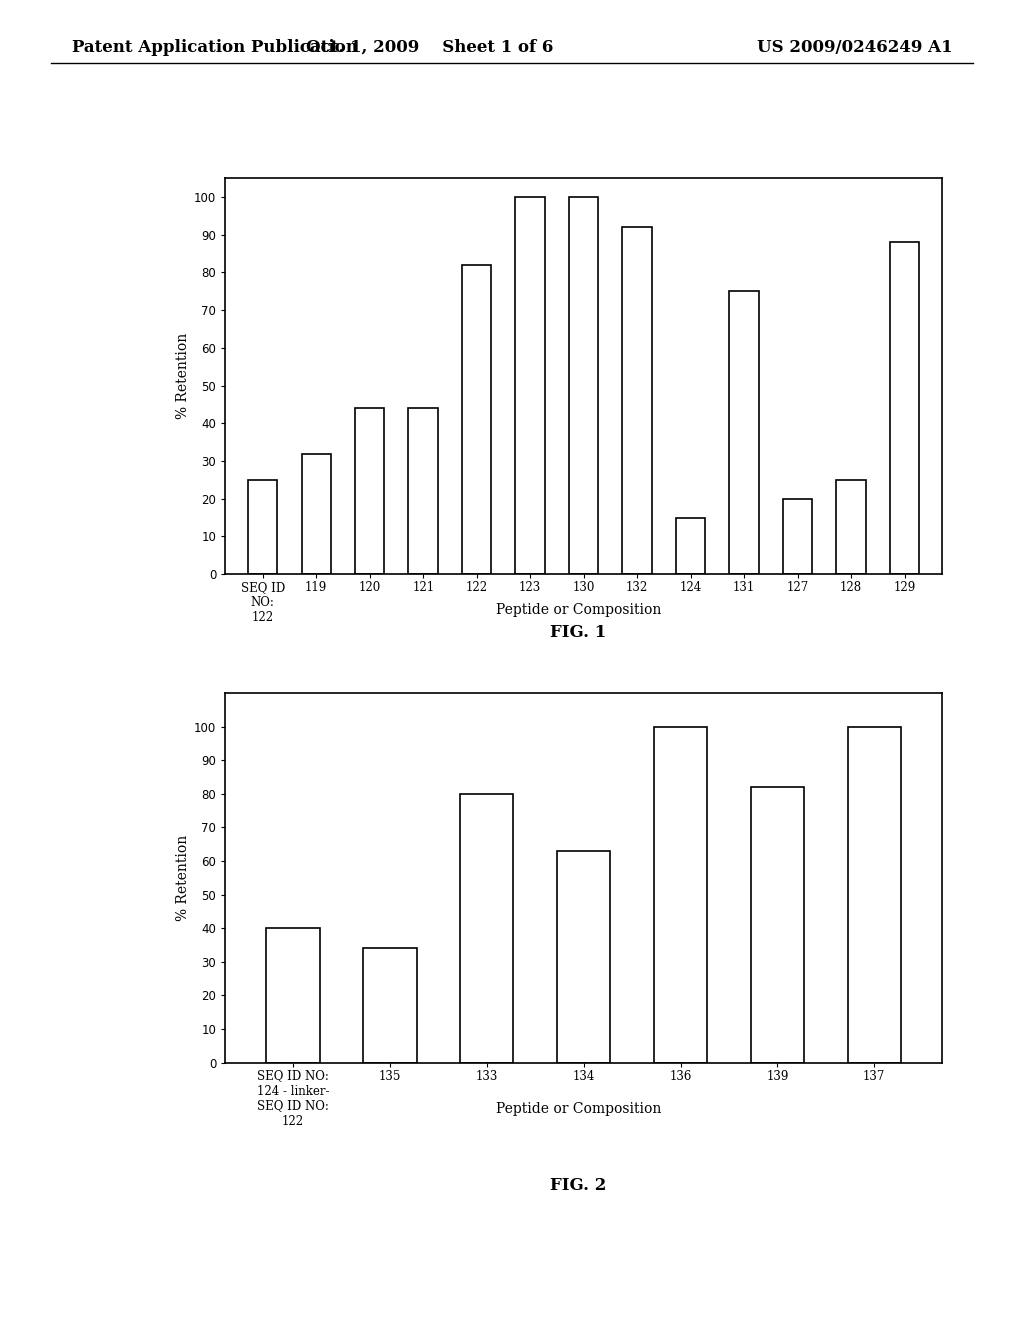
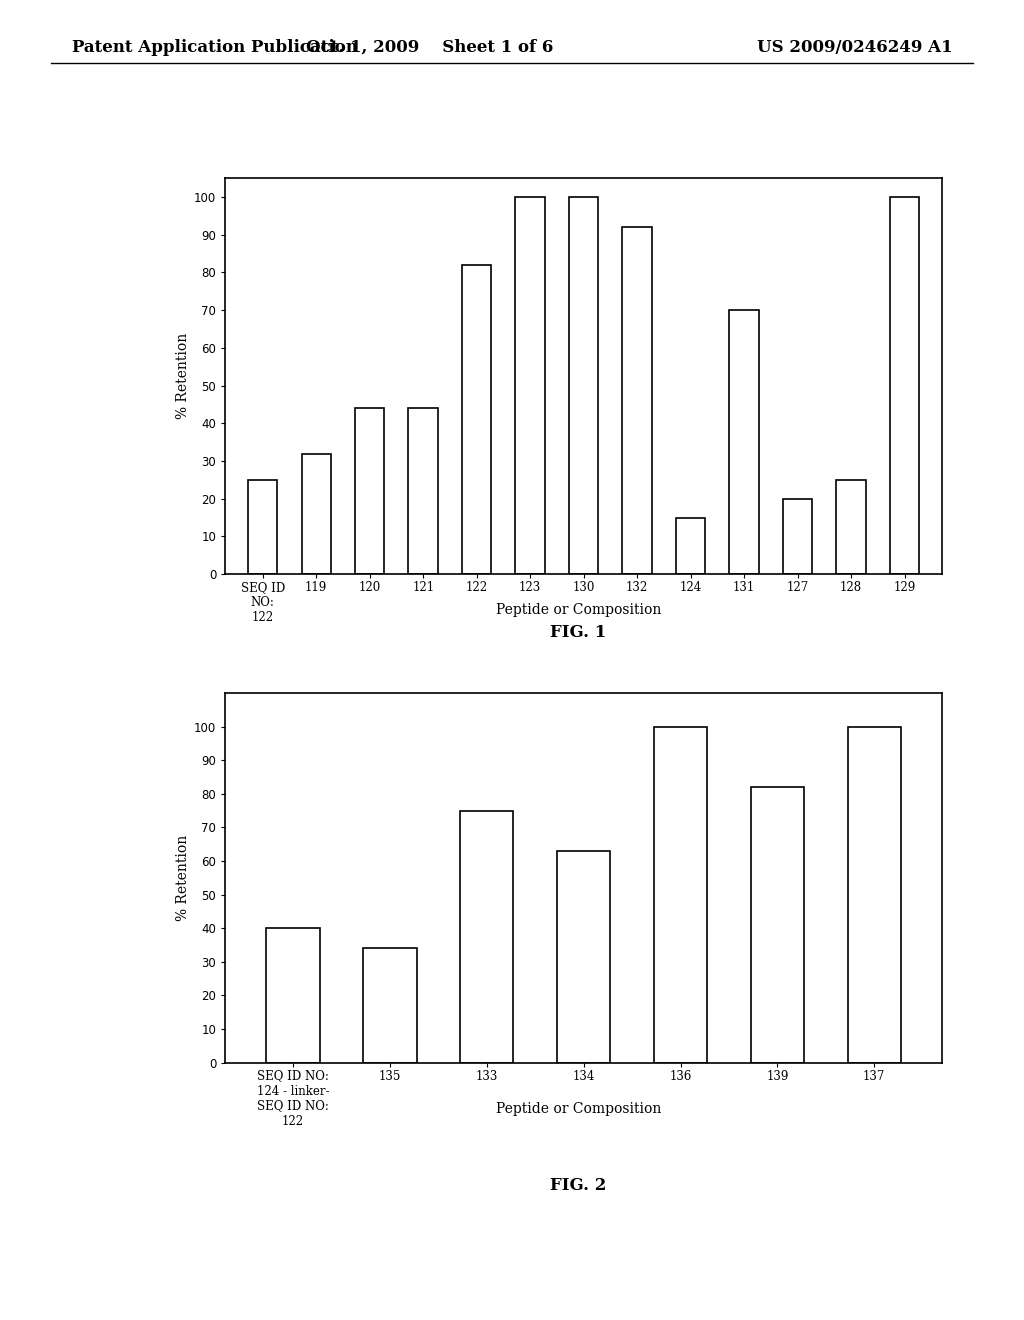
131: 75 -> 70
129: 88 -> 100
133: 80 -> 75
